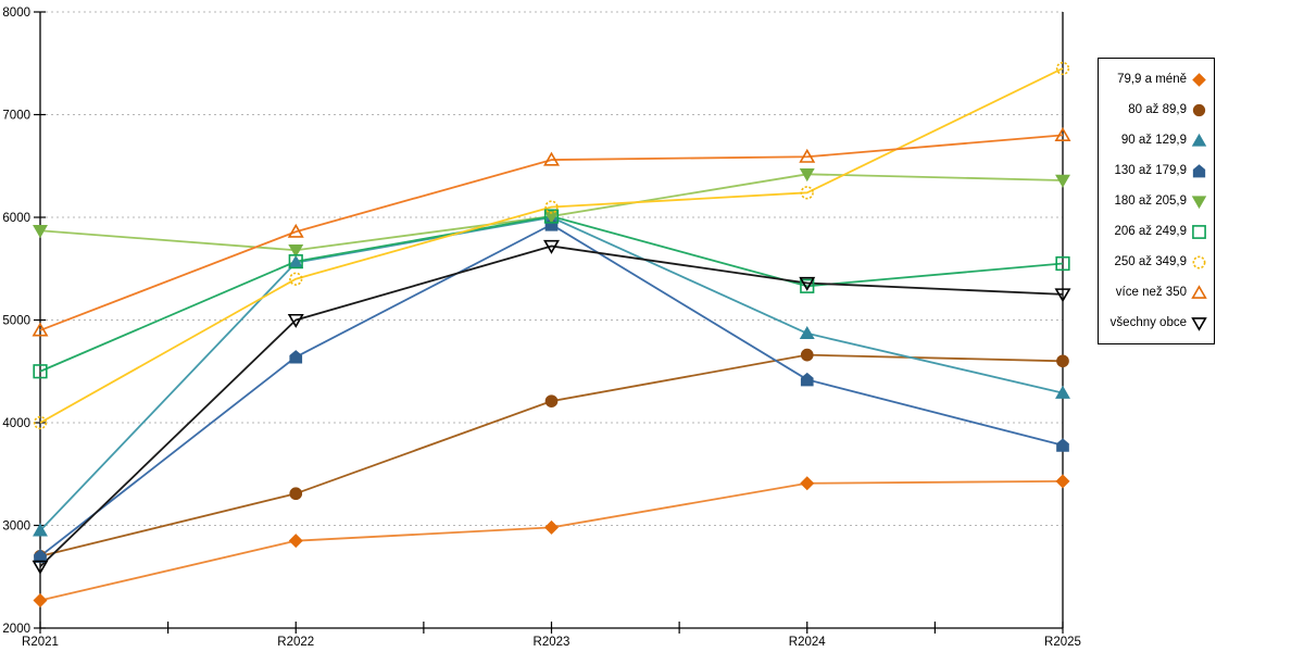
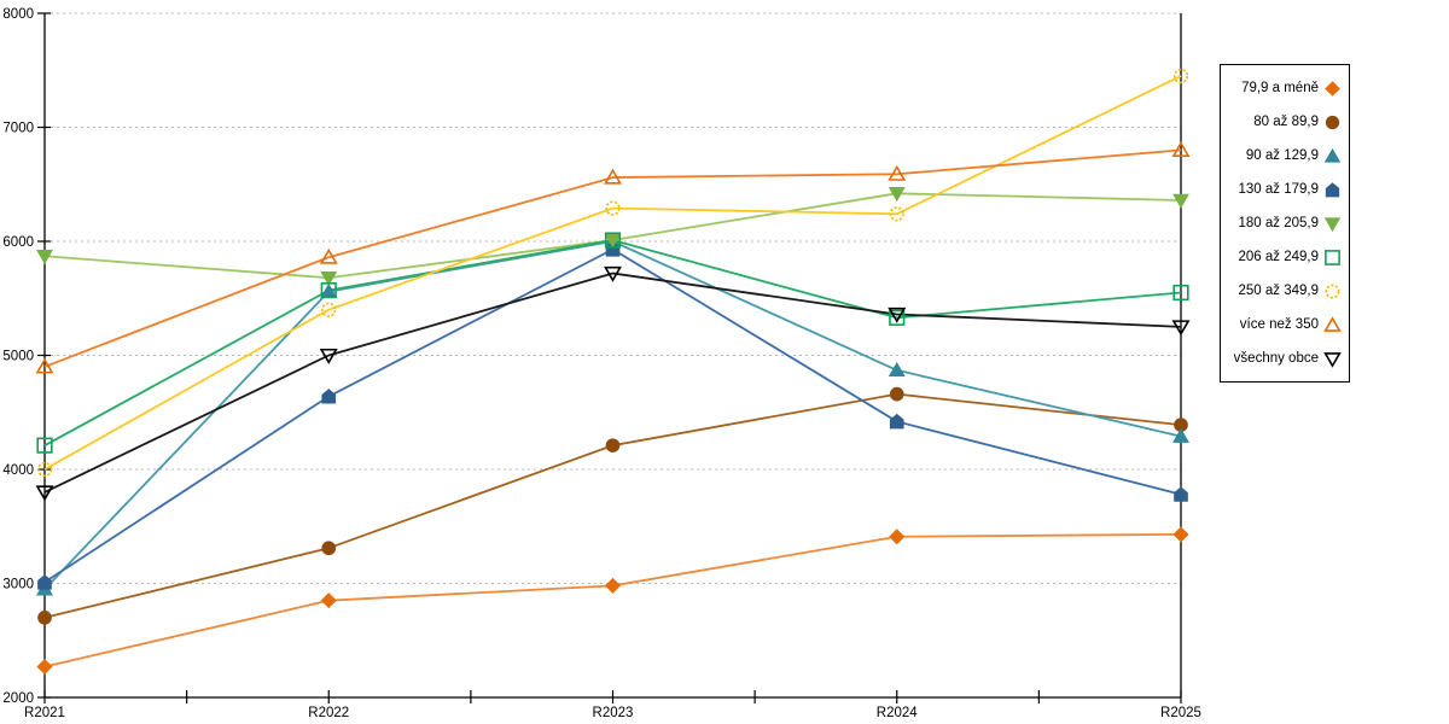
130 až 179,9/R2021: 2700 -> 3000
206 až 249,9/R2021: 4500 -> 4200
všechny obce/R2021: 2600 -> 3800
250 až 349,9/R2023: 6100 -> 6300
80 až 89,9/R2025: 4600 -> 4400
